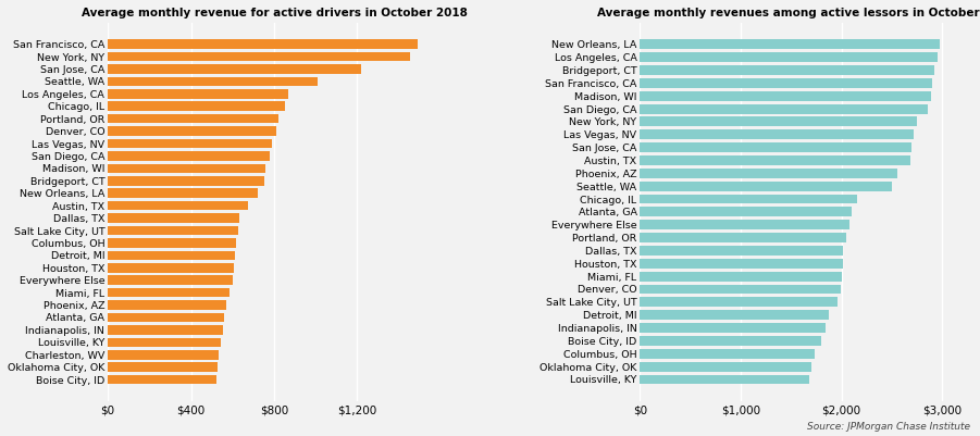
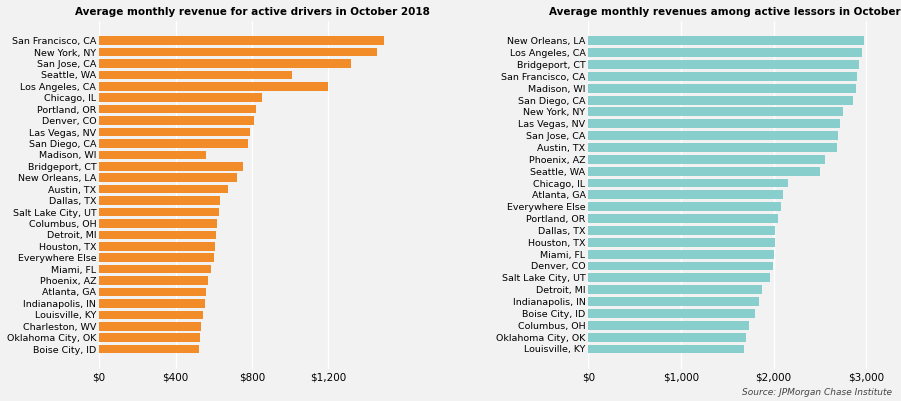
Average monthly revenue for active drivers in October 2018/San Jose, CA: $1,220 -> $1,320
Average monthly revenue for active drivers in October 2018/Los Angeles, CA: $870 -> $1,200
Average monthly revenue for active drivers in October 2018/Madison, WI: $760 -> $560
